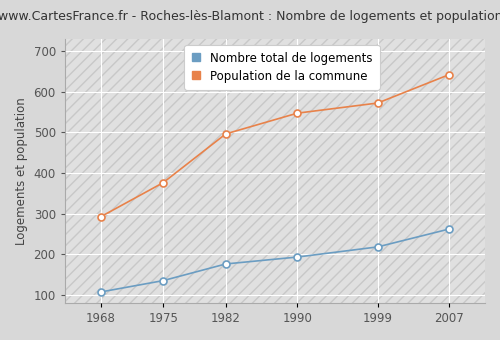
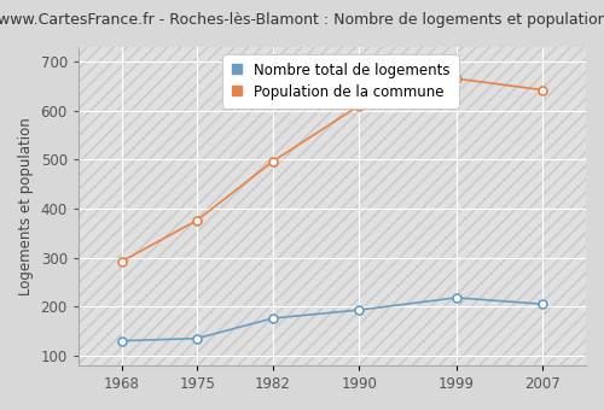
Nombre total de logements/1968: 107 -> 130
Population de la commune/1990: 547 -> 610
Population de la commune/1999: 572 -> 665
Nombre total de logements/2007: 262 -> 205
